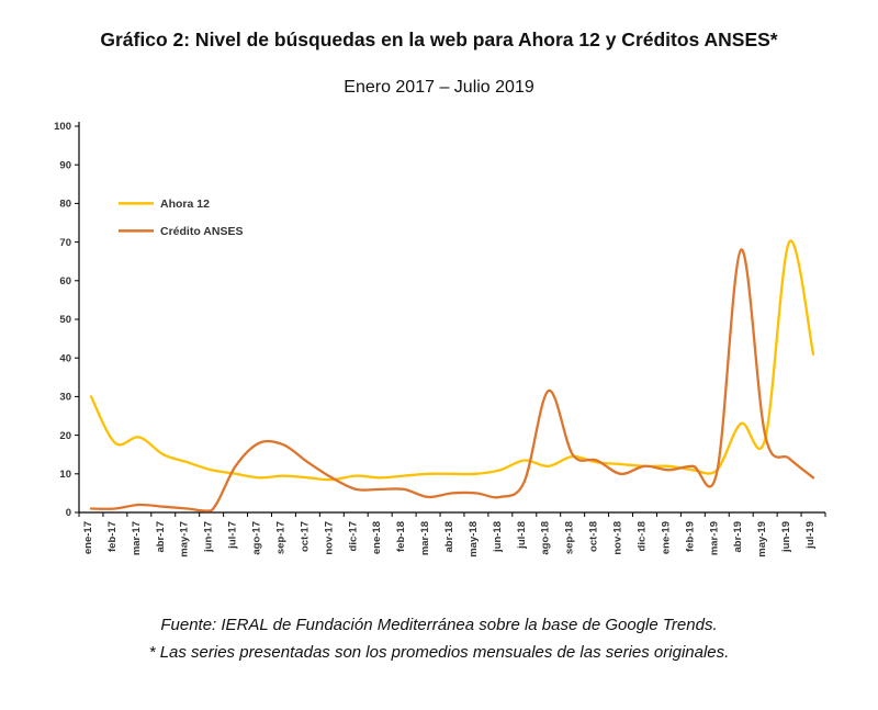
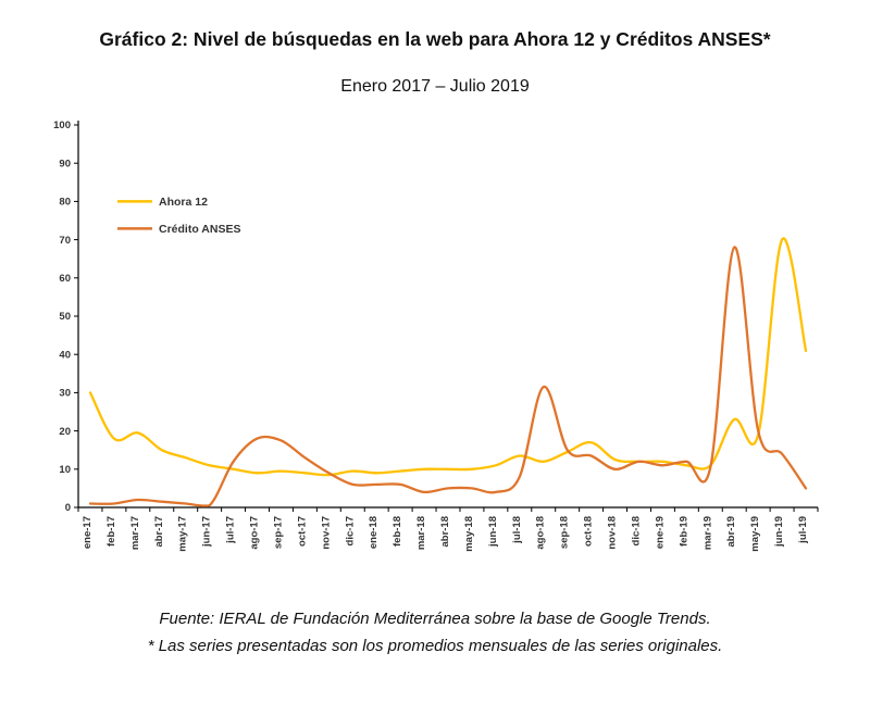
Ahora 12/oct-18: 13 -> 17
Crédito ANSES/jul-19: 9 -> 5
